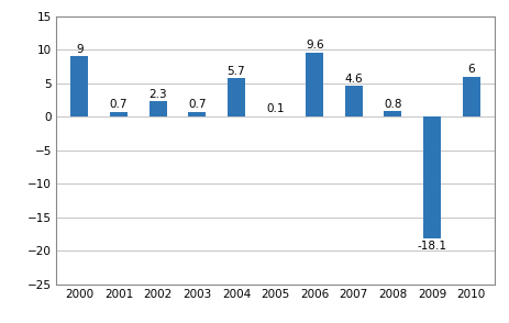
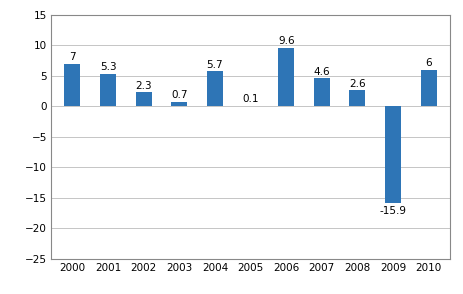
2000: 9 -> 7
2001: 0.7 -> 5.3
2008: 0.8 -> 2.6
2009: -18.1 -> -15.9
